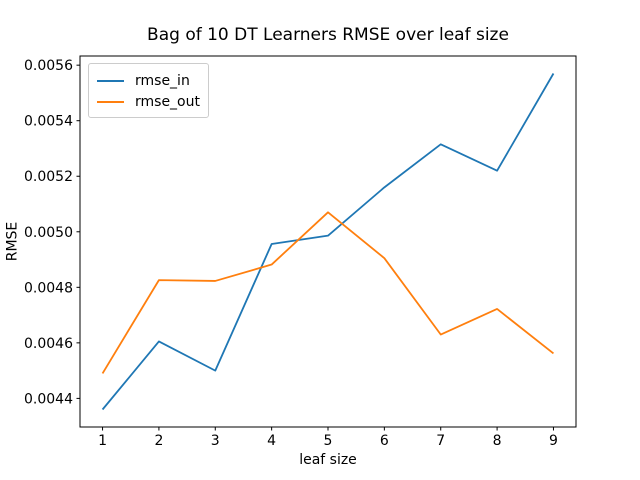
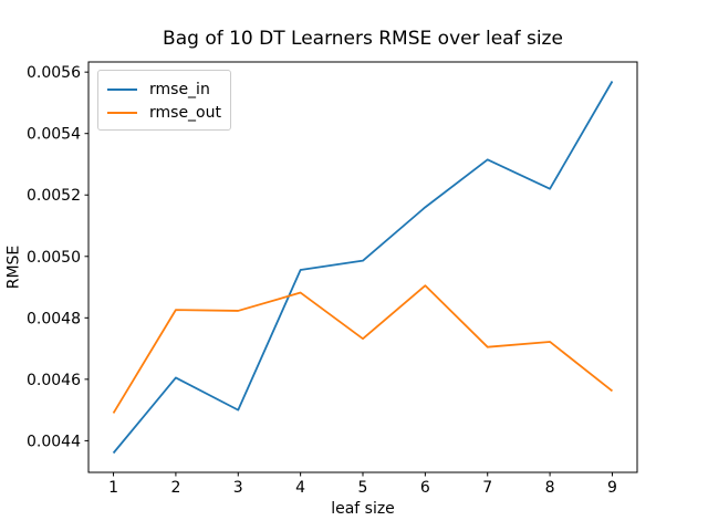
rmse_out/5: 0.00507 -> 0.00473
rmse_out/7: 0.00463 -> 0.00470
